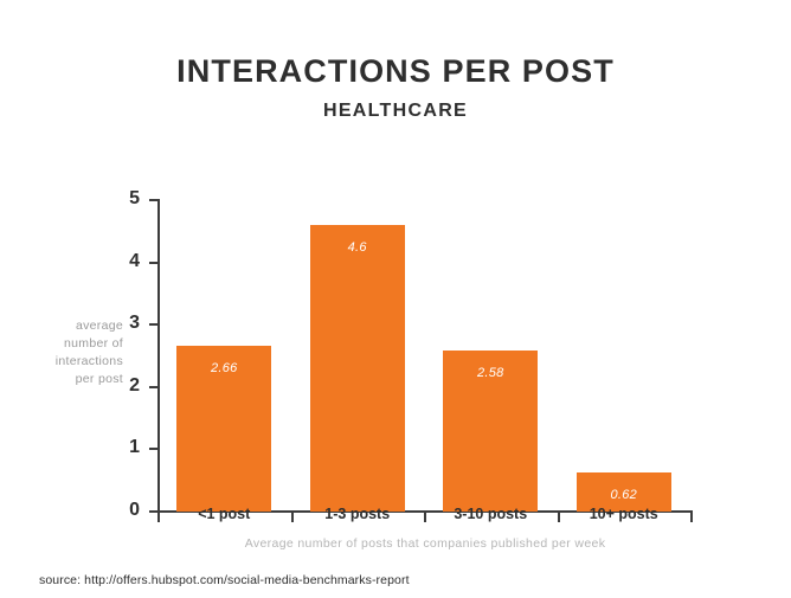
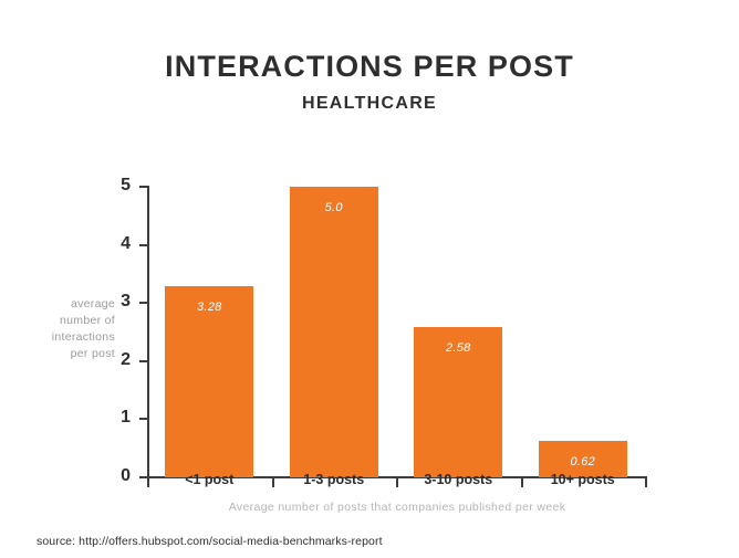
<1 post: 2.66 -> 3.28
1-3 posts: 4.6 -> 5.0
